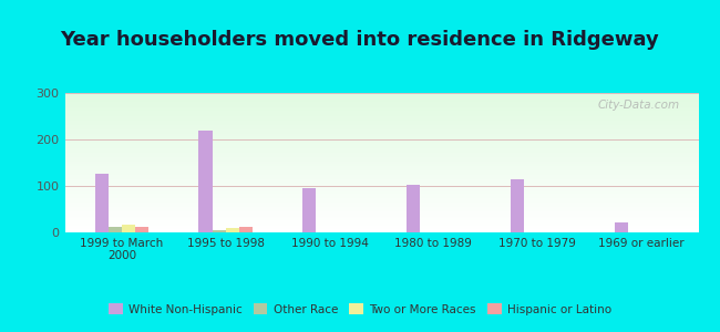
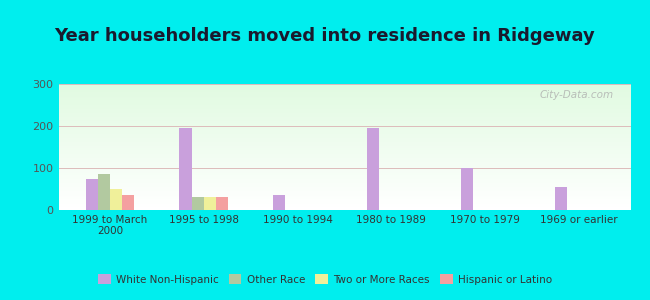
White Non-Hispanic/1999 to March 2000: 127 -> 75
Other Race/1999 to March 2000: 13 -> 85
Two or More Races/1999 to March 2000: 17 -> 50
Hispanic or Latino/1999 to March 2000: 12 -> 35
White Non-Hispanic/1995 to 1998: 218 -> 195
Other Race/1995 to 1998: 5 -> 30
Two or More Races/1995 to 1998: 10 -> 30
Hispanic or Latino/1995 to 1998: 12 -> 30
White Non-Hispanic/1990 to 1994: 95 -> 35
White Non-Hispanic/1980 to 1989: 103 -> 195
White Non-Hispanic/1970 to 1979: 115 -> 100
White Non-Hispanic/1969 or earlier: 22 -> 55
